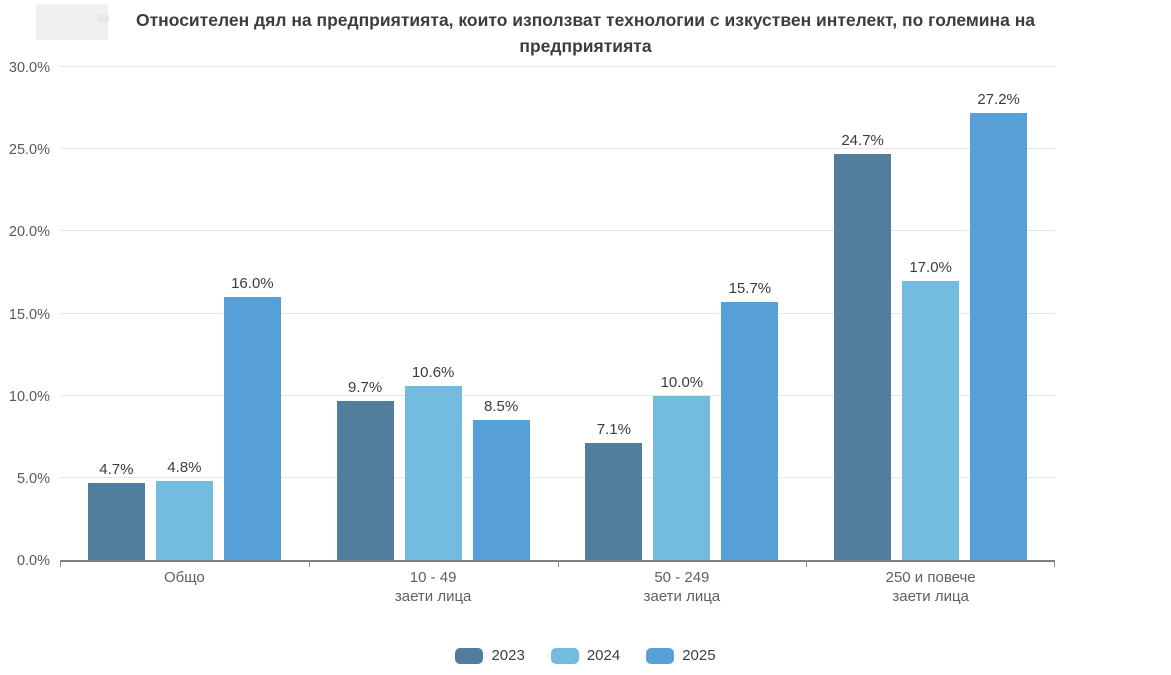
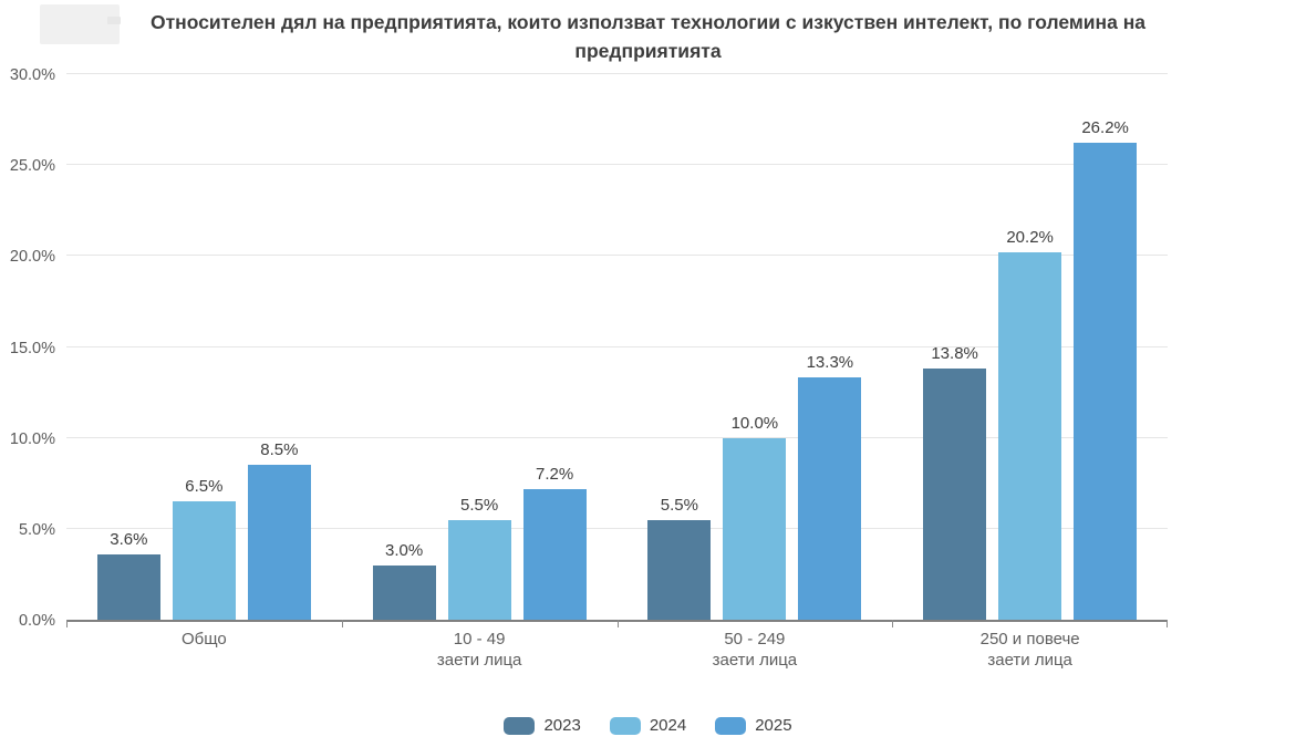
2023/Общо: 4.7% -> 3.6%
2024/Общо: 4.8% -> 6.5%
2025/Общо: 16.0% -> 8.5%
2023/10 - 49 заети лица: 9.7% -> 3.0%
2024/10 - 49 заети лица: 10.6% -> 5.5%
2025/10 - 49 заети лица: 8.5% -> 7.2%
2023/50 - 249 заети лица: 7.1% -> 5.5%
2025/50 - 249 заети лица: 15.7% -> 13.3%
2023/250 и повече заети лица: 24.7% -> 13.8%
2024/250 и повече заети лица: 17.0% -> 20.2%
2025/250 и повече заети лица: 27.2% -> 26.2%
